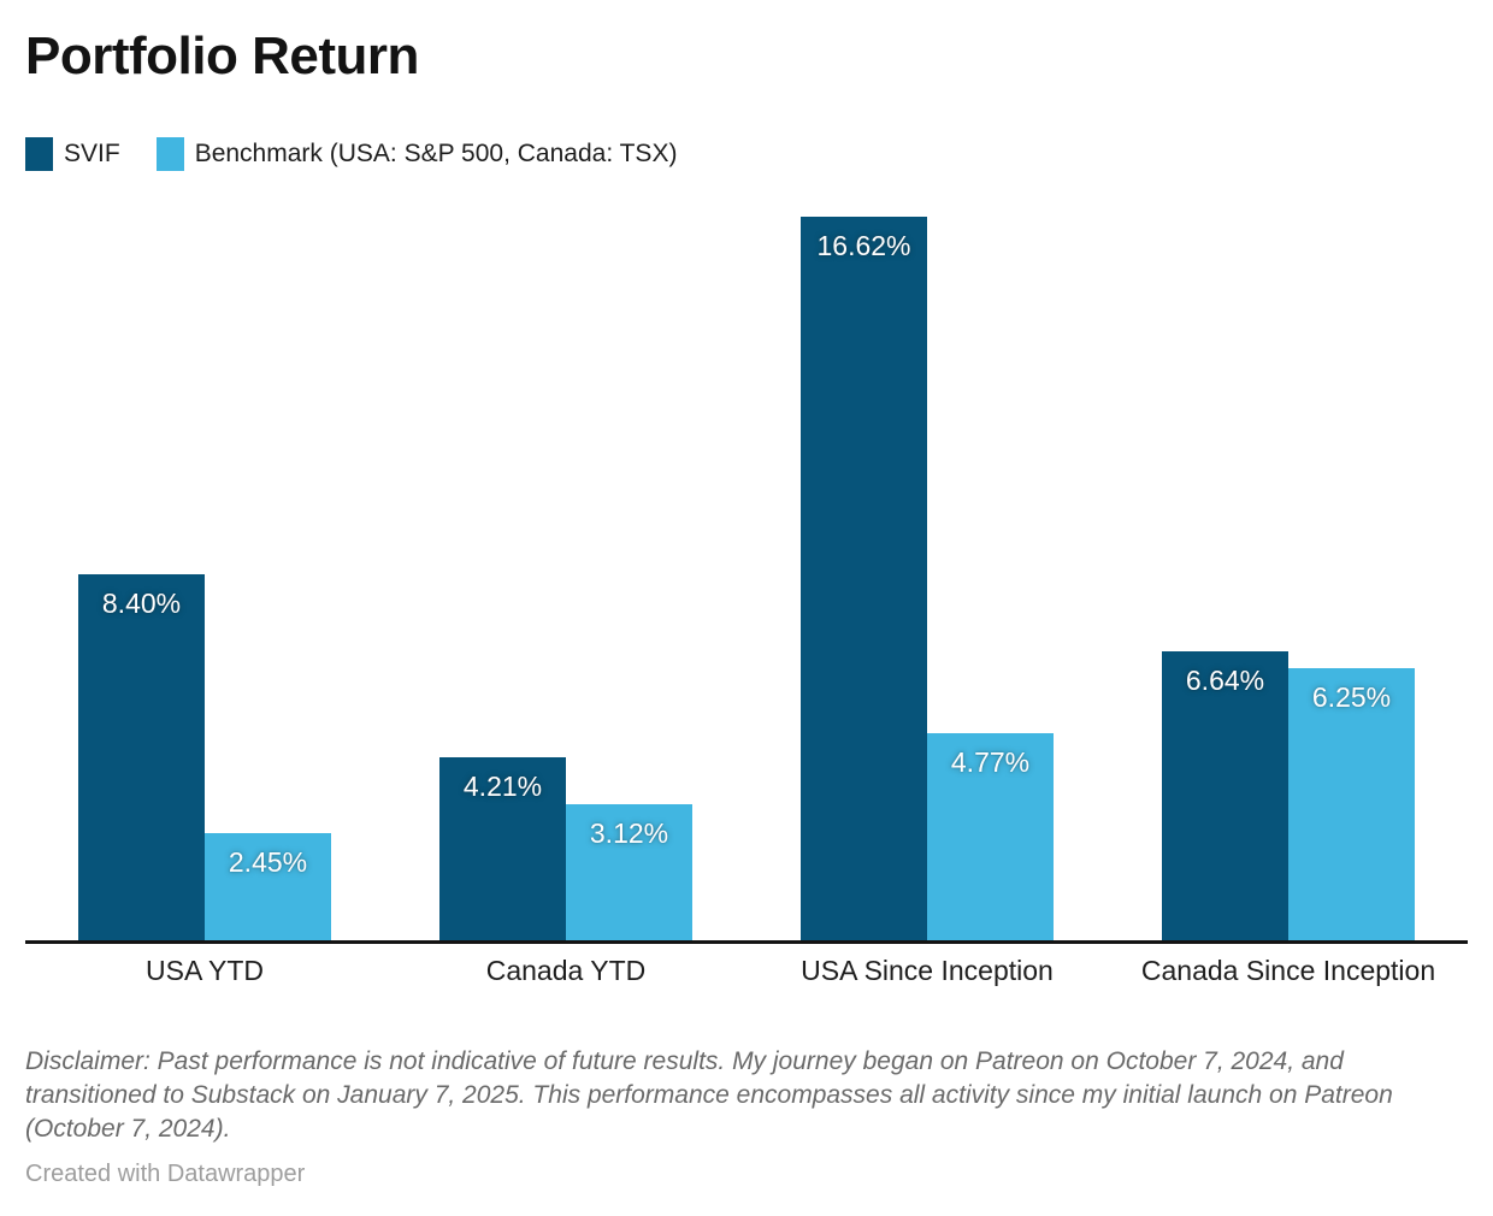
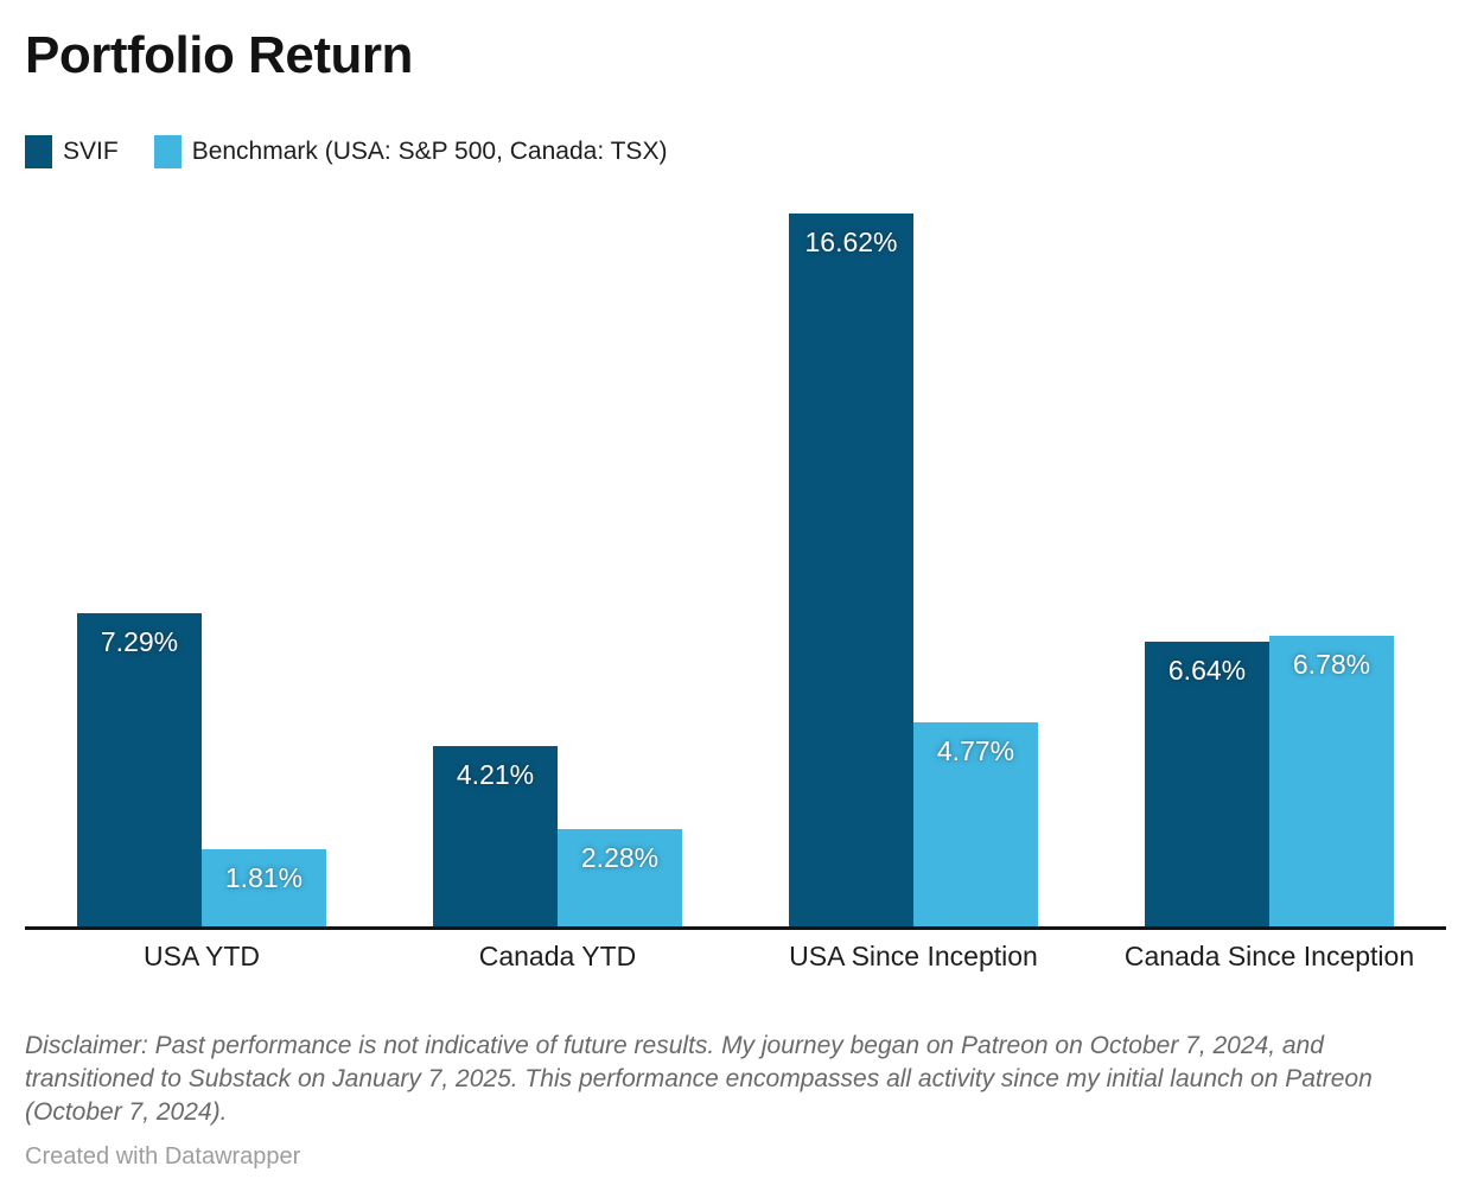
SVIF/USA YTD: 8.40% -> 7.29%
Benchmark (USA: S&P 500, Canada: TSX)/USA YTD: 2.45% -> 1.81%
Benchmark (USA: S&P 500, Canada: TSX)/Canada YTD: 3.12% -> 2.28%
Benchmark (USA: S&P 500, Canada: TSX)/Canada Since Inception: 6.25% -> 6.78%
